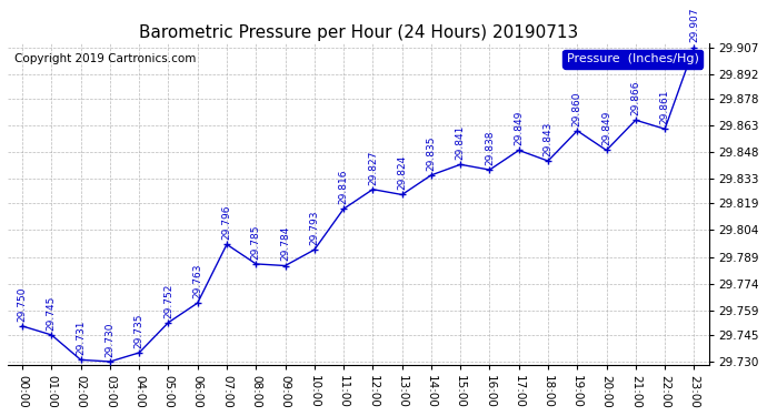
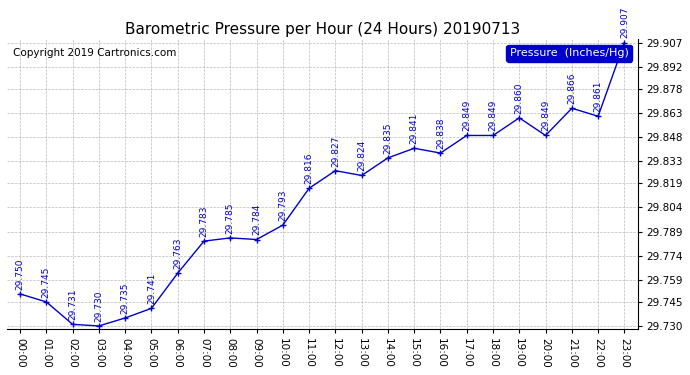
05:00: 29.752 -> 29.741
07:00: 29.796 -> 29.783
18:00: 29.843 -> 29.849
